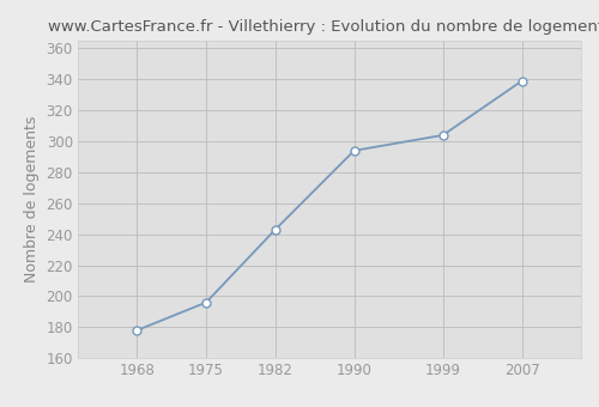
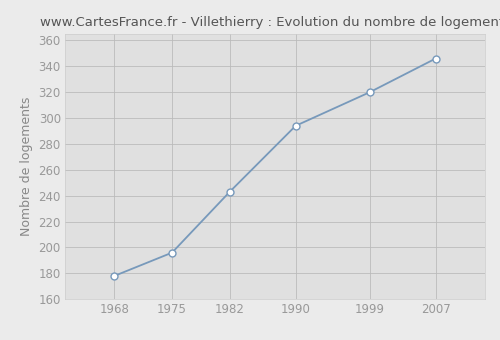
1999: 304 -> 320
2007: 339 -> 346
